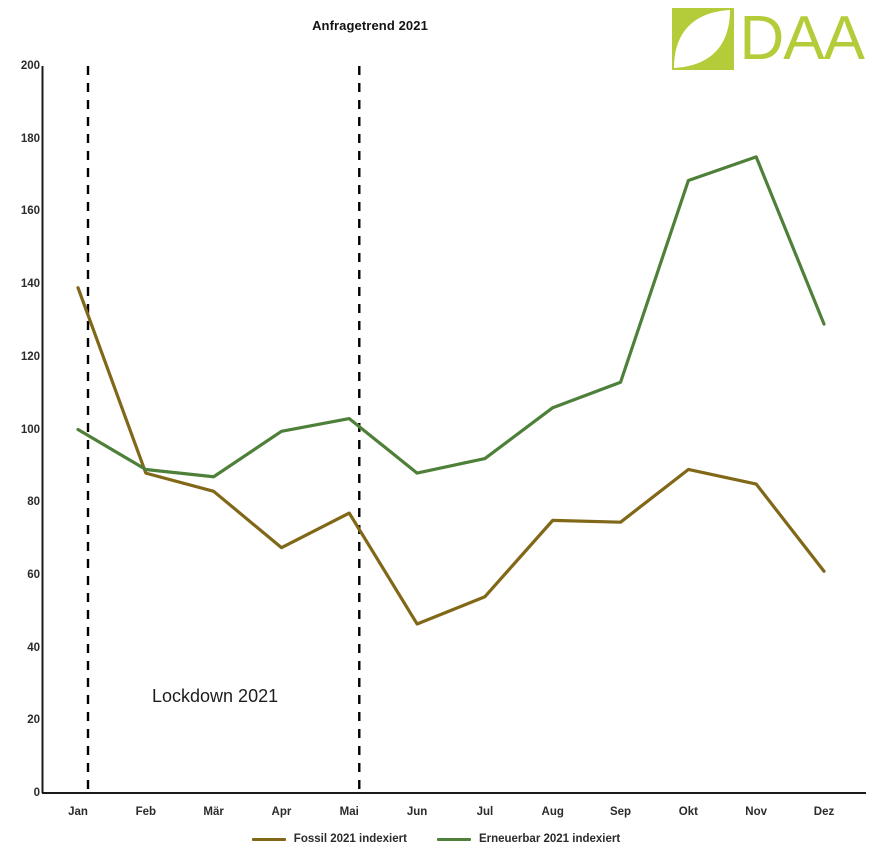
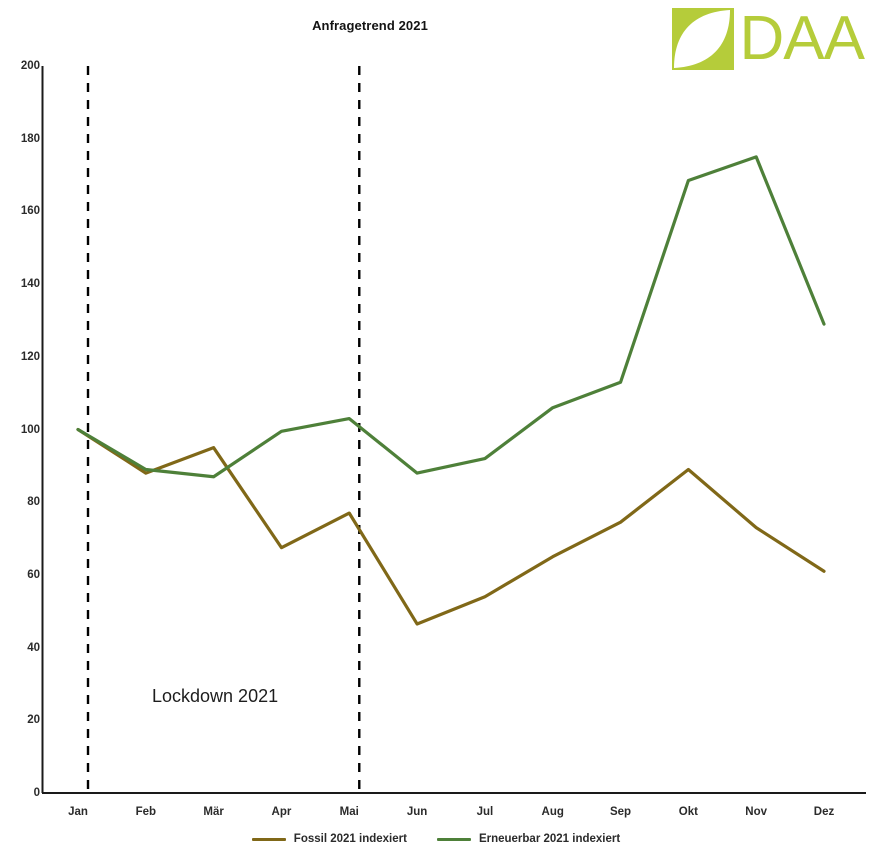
Fossil 2021 indexiert/Jan: 139 -> 100
Fossil 2021 indexiert/Mär: 83 -> 95
Fossil 2021 indexiert/Aug: 75 -> 65
Fossil 2021 indexiert/Nov: 85 -> 73
